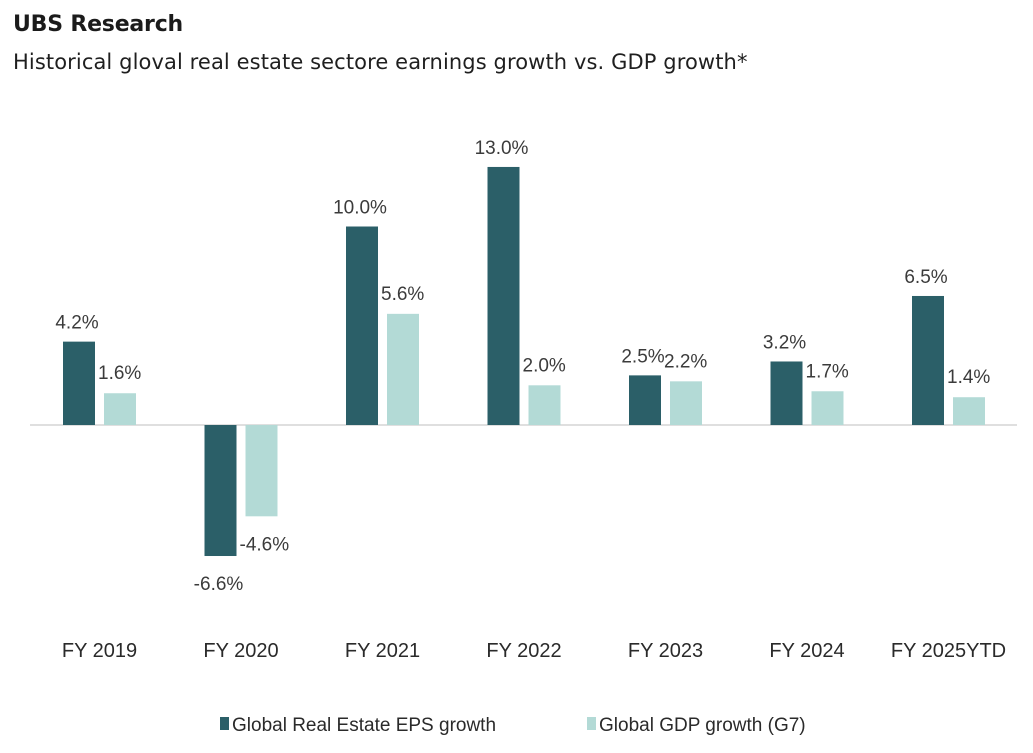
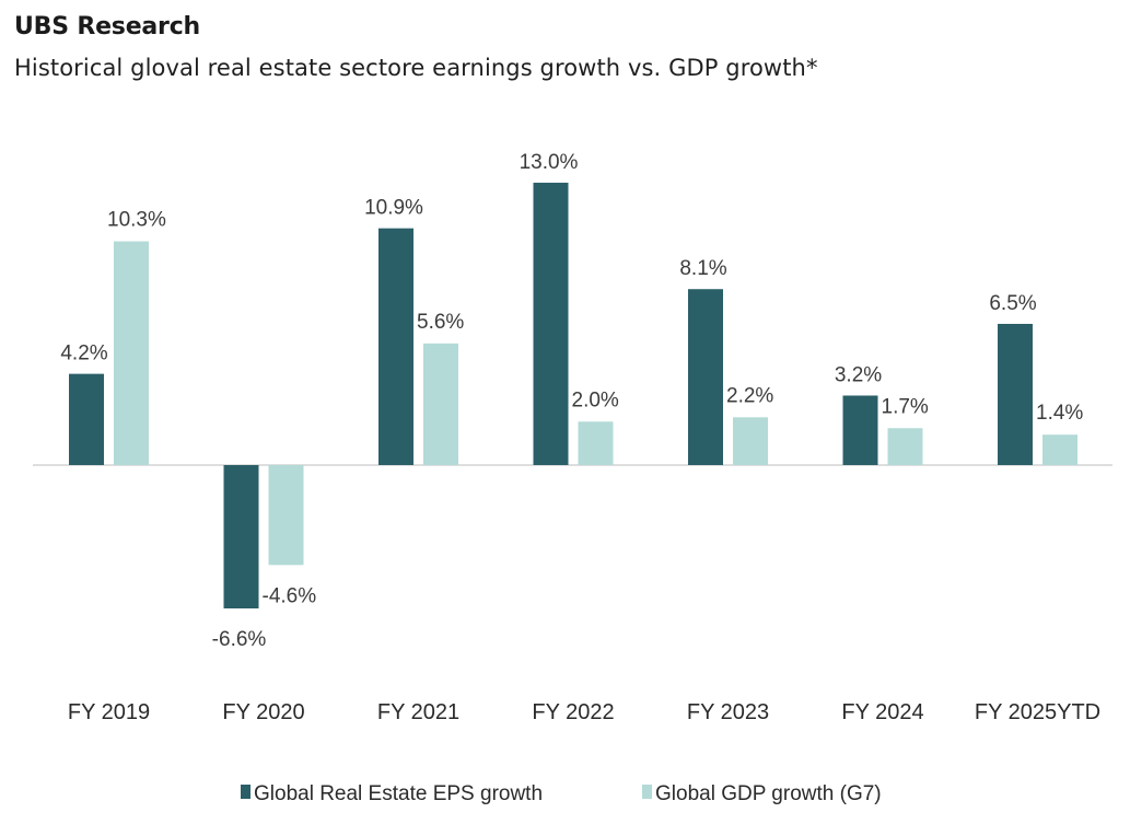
Global GDP growth (G7)/FY 2019: 1.6% -> 10.3%
Global Real Estate EPS growth/FY 2021: 10.0% -> 10.9%
Global Real Estate EPS growth/FY 2023: 2.5% -> 8.1%
